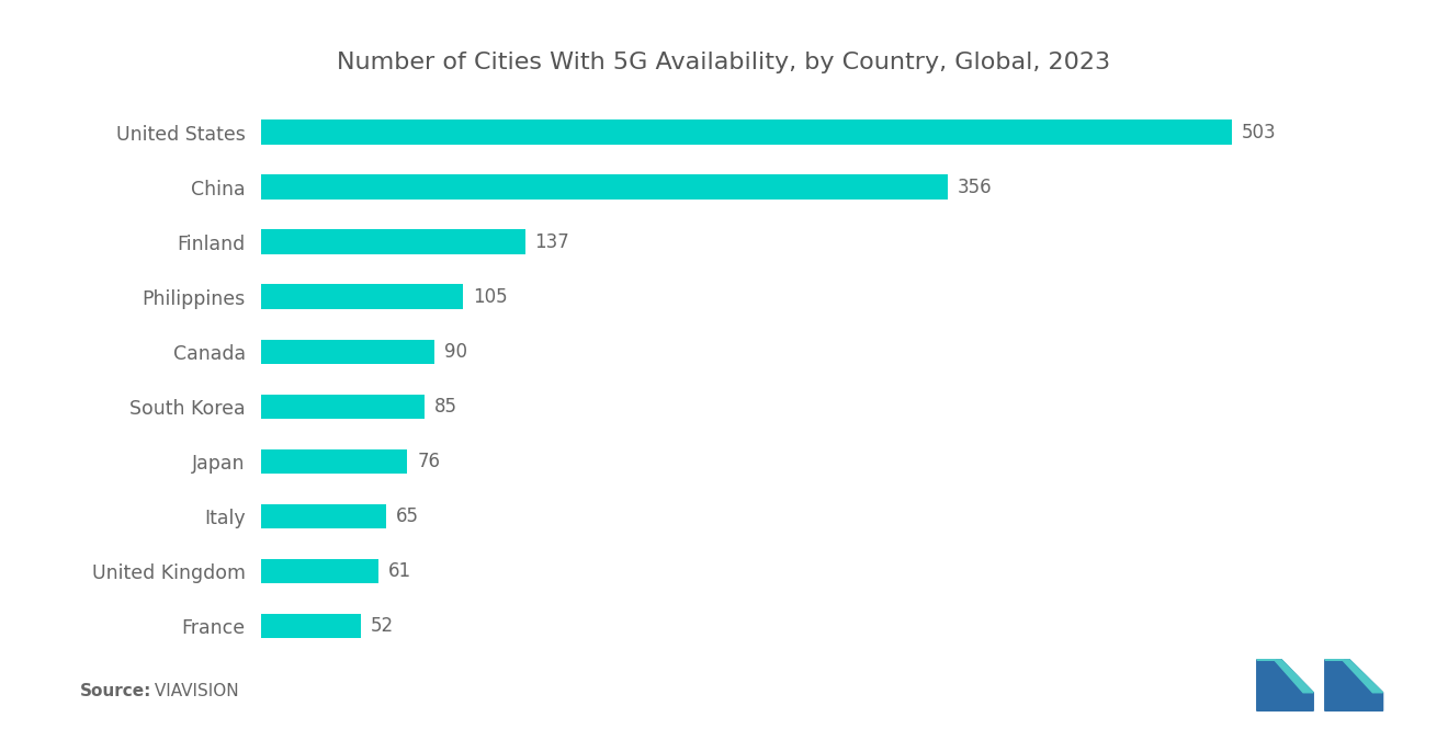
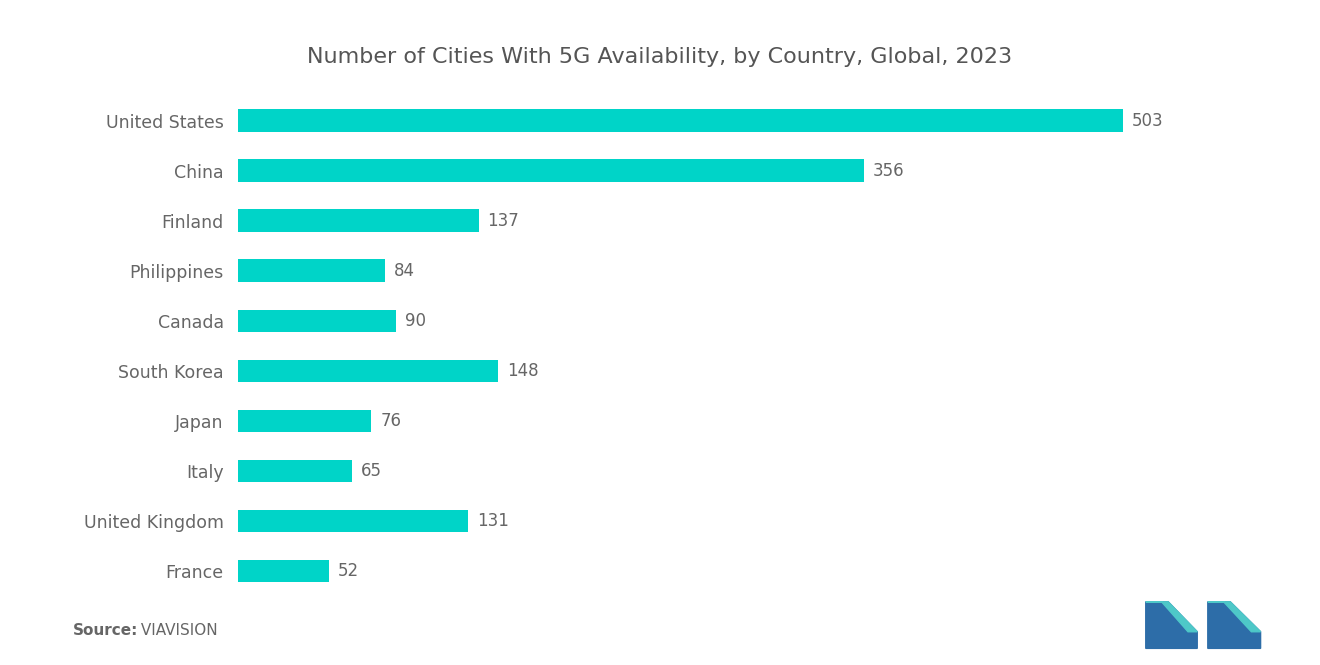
Philippines: 105 -> 84
South Korea: 85 -> 148
United Kingdom: 61 -> 131
